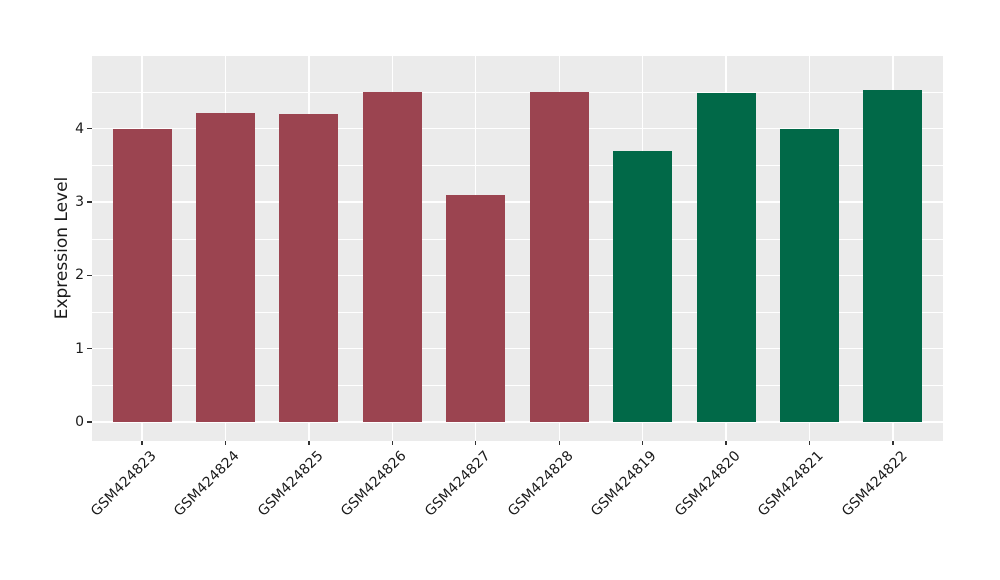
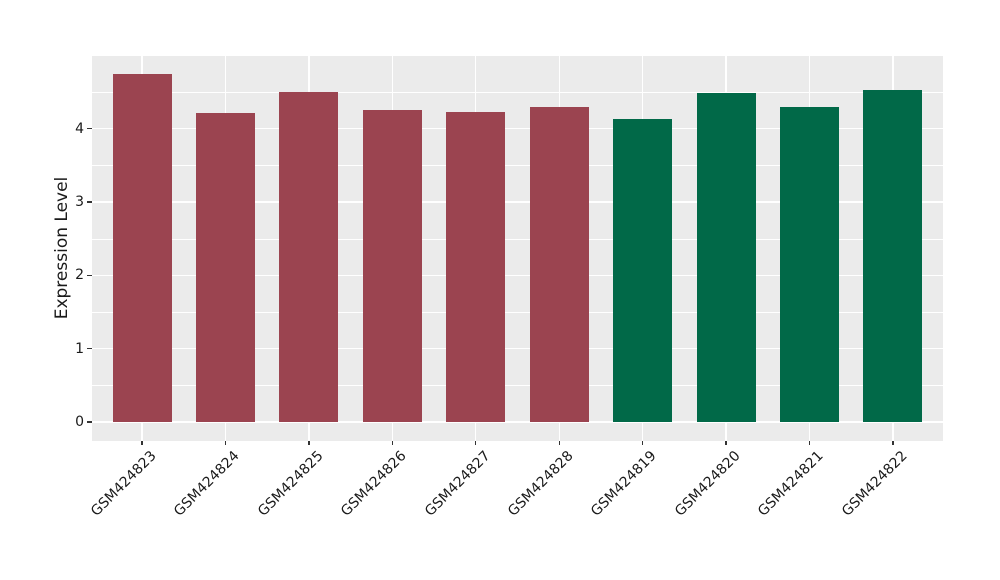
GSM424823: 4.0 -> 4.8
GSM424825: 4.2 -> 4.5
GSM424826: 4.5 -> 4.2
GSM424827: 3.1 -> 4.2
GSM424828: 4.5 -> 4.3
GSM424819: 3.7 -> 4.1
GSM424821: 4.0 -> 4.3
